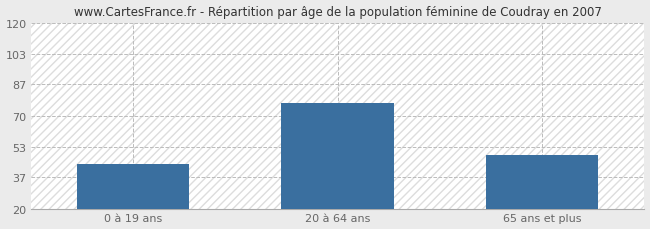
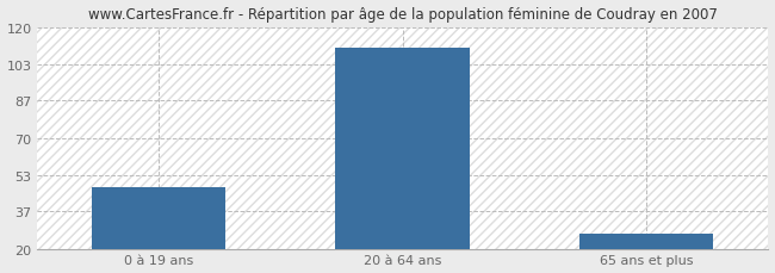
0 à 19 ans: 44 -> 48
20 à 64 ans: 77 -> 111
65 ans et plus: 49 -> 27
